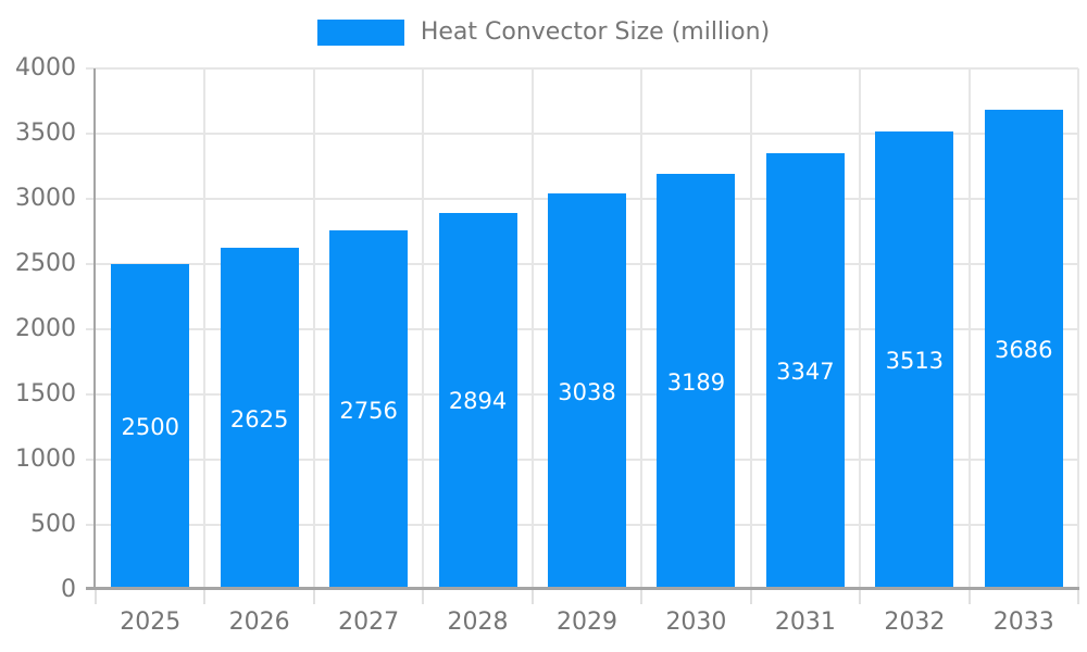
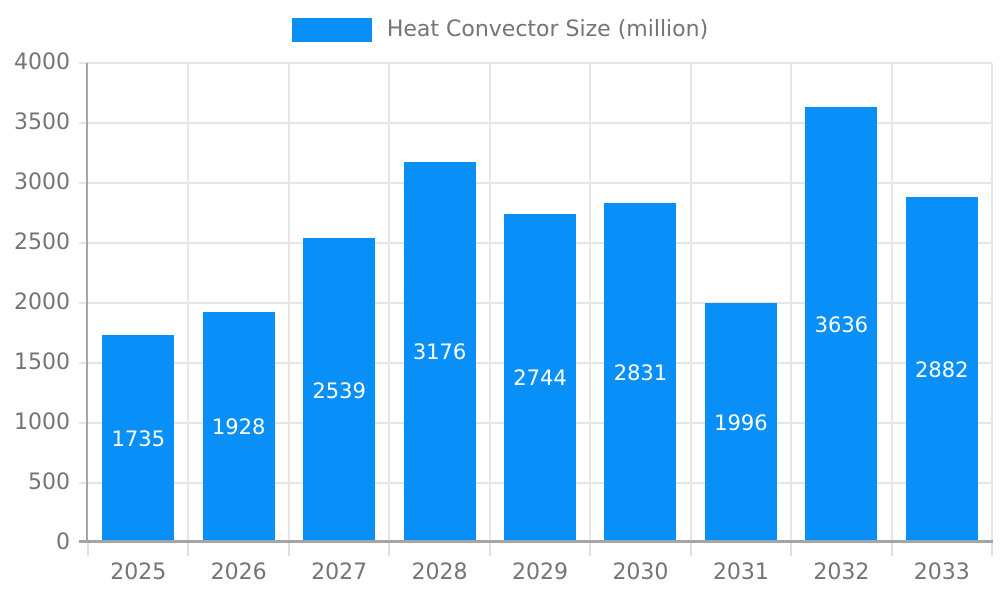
2025: 2500 -> 1735
2026: 2625 -> 1928
2027: 2756 -> 2539
2028: 2894 -> 3176
2029: 3038 -> 2744
2030: 3189 -> 2831
2031: 3347 -> 1996
2032: 3513 -> 3636
2033: 3686 -> 2882
